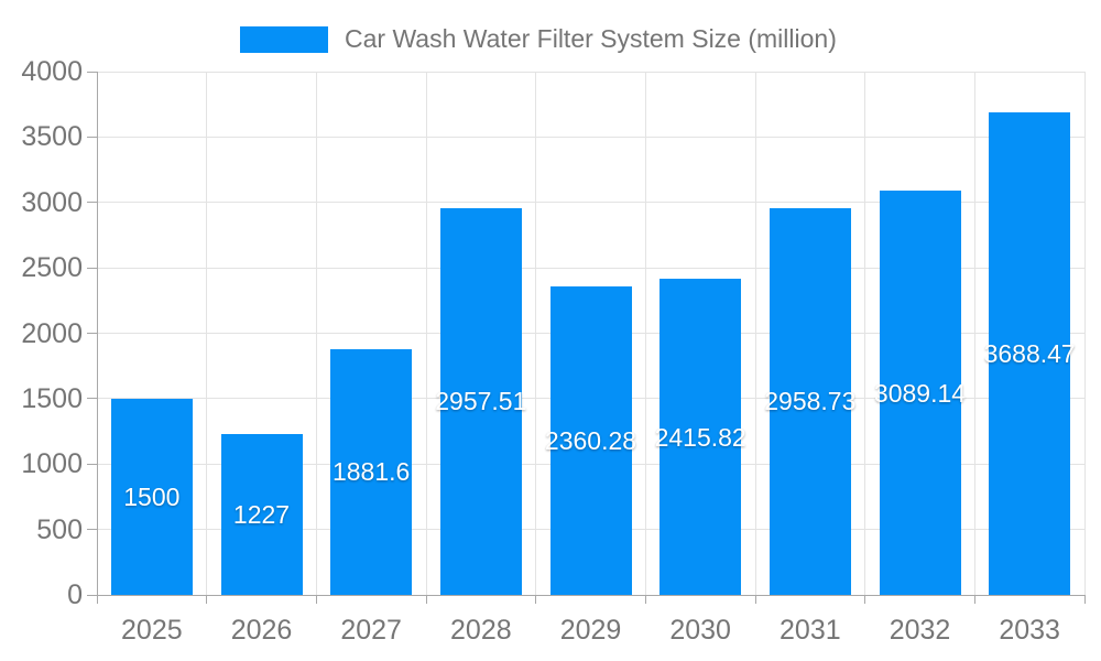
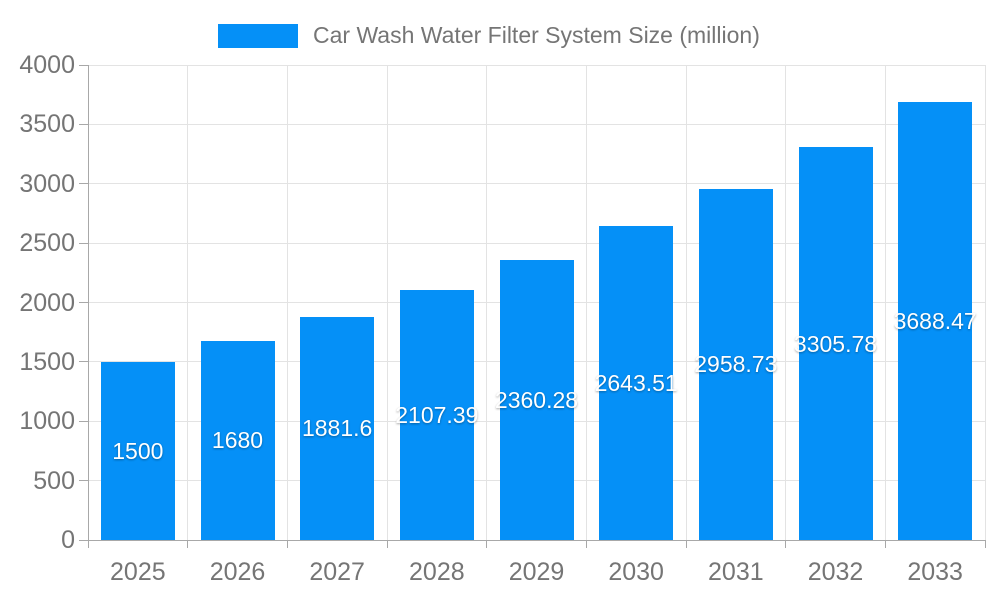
2026: 1227 -> 1680
2028: 2957.51 -> 2107.39
2030: 2415.82 -> 2643.51
2032: 3089.14 -> 3305.78
